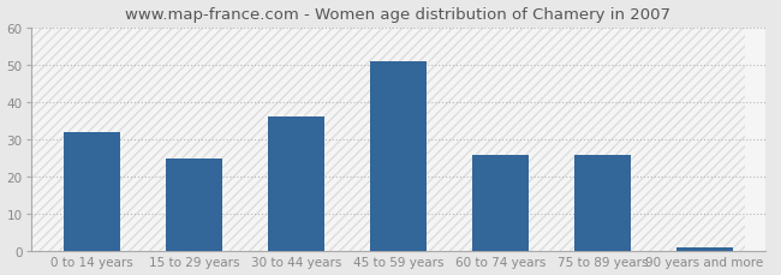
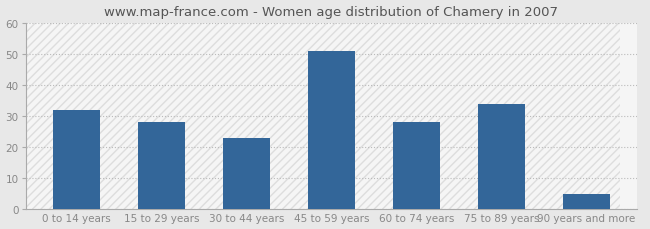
15 to 29 years: 25 -> 28
30 to 44 years: 36 -> 23
60 to 74 years: 26 -> 28
75 to 89 years: 26 -> 34
90 years and more: 1 -> 5
